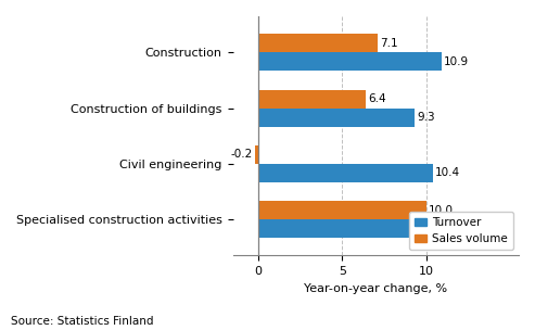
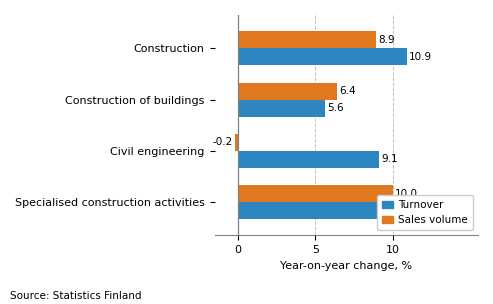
Sales volume/Construction: 7.1 -> 8.9
Turnover/Construction of buildings: 9.3 -> 5.6
Turnover/Civil engineering: 10.4 -> 9.1
